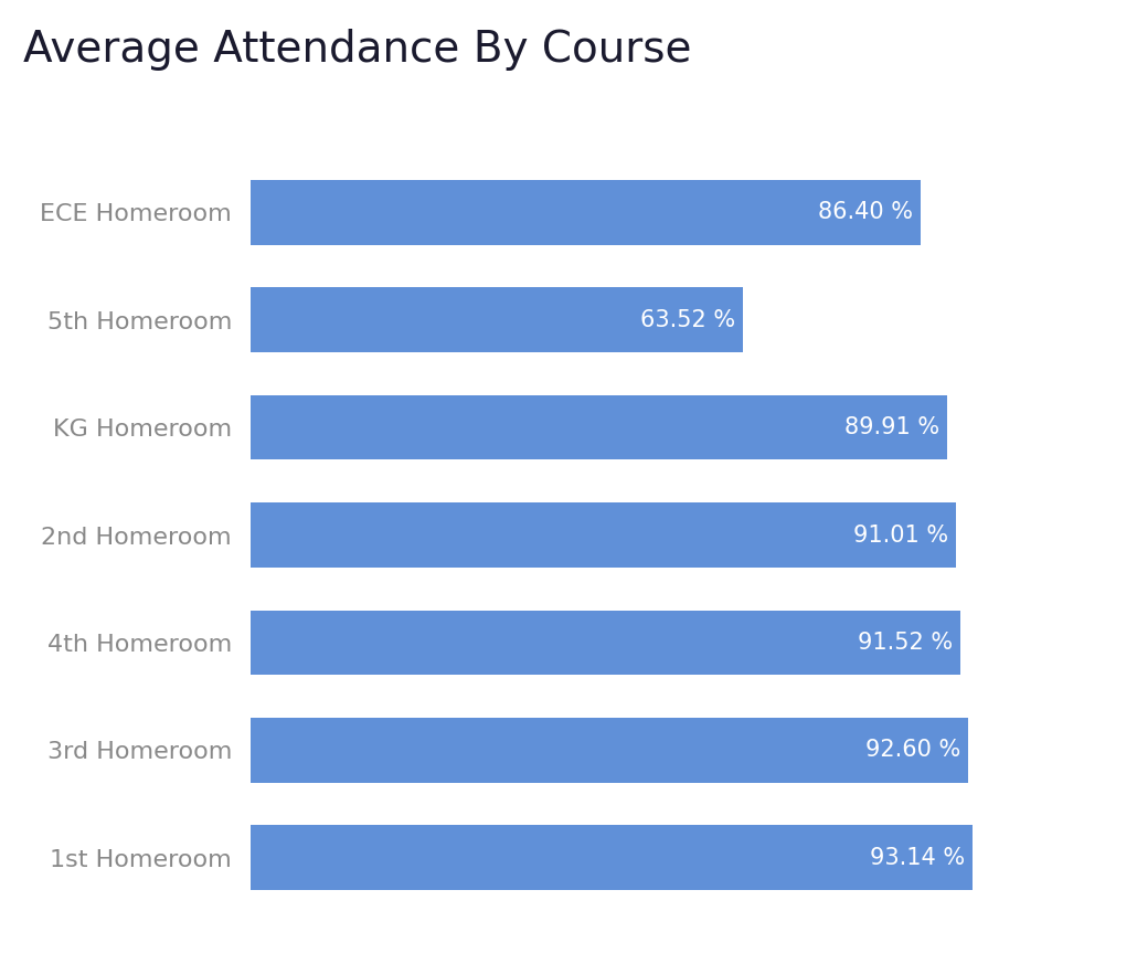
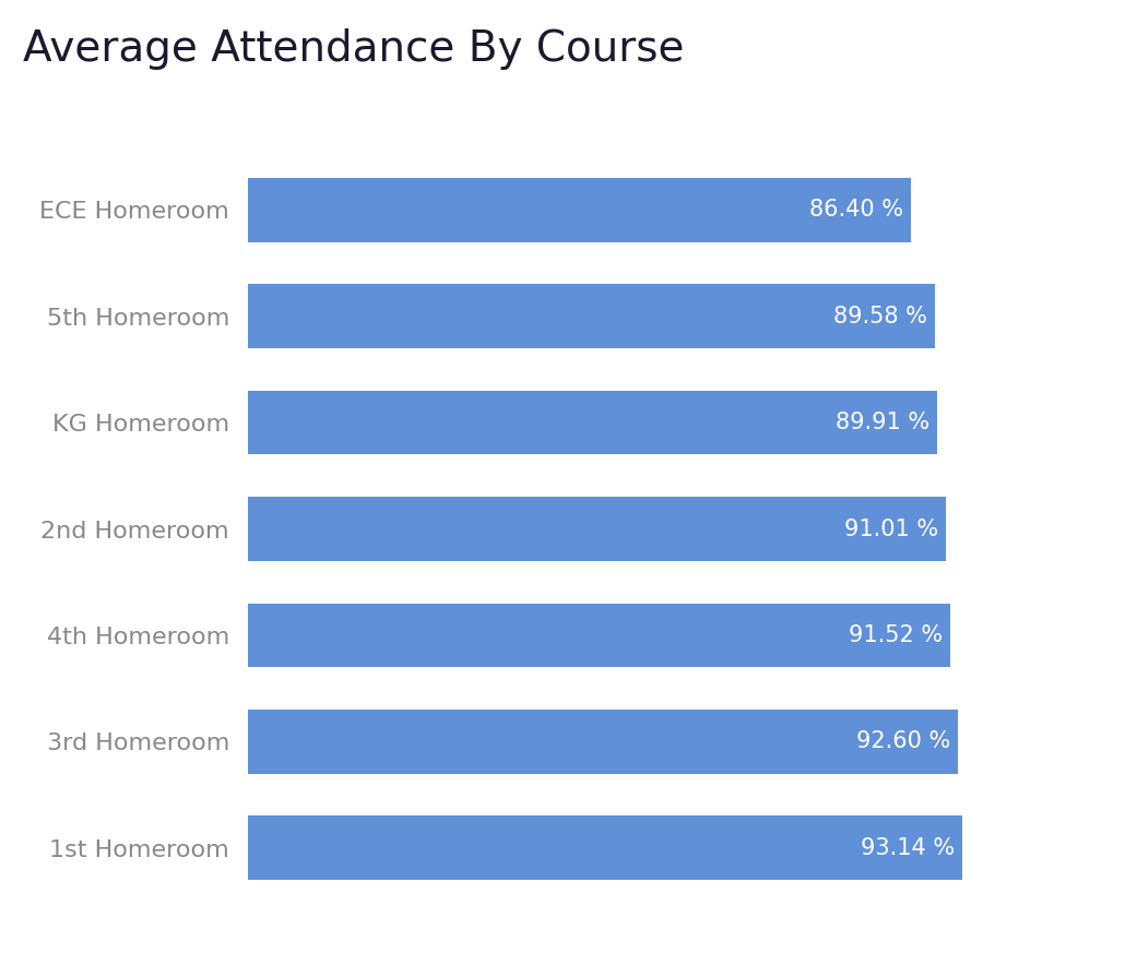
5th Homeroom: 63.52 -> 89.58
